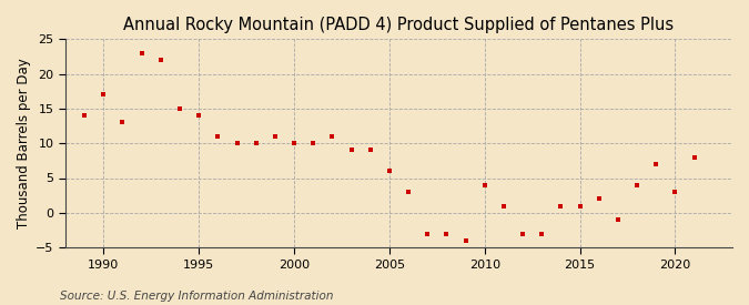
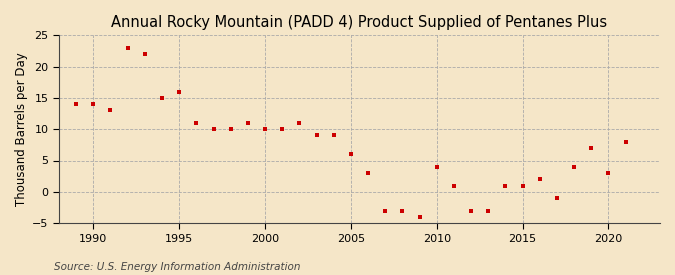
1990: 17 -> 14
1995: 14 -> 16
